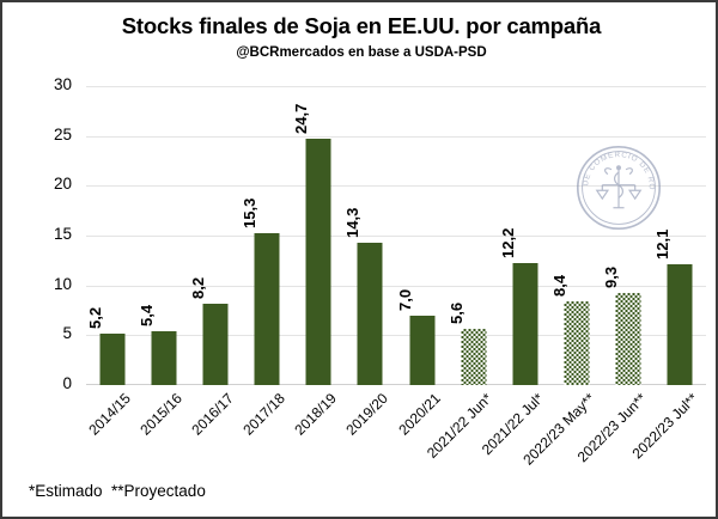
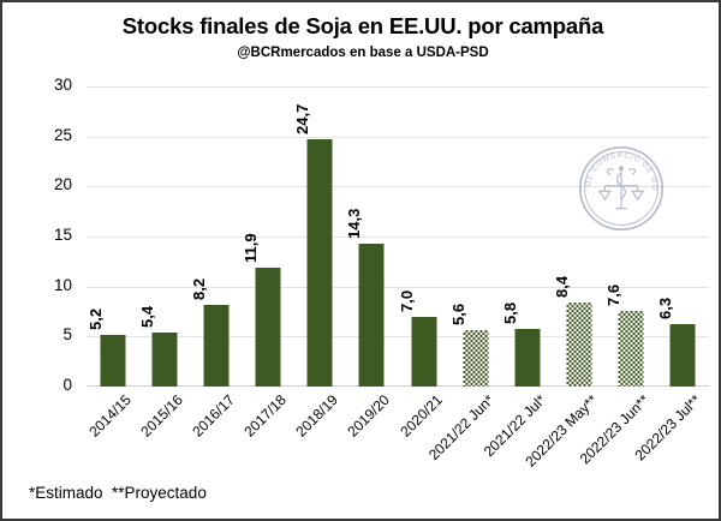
2017/18: 15,3 -> 11,9
2021/22 Jul*: 12,2 -> 5,8
2022/23 Jun**: 9,3 -> 7,6
2022/23 Jul**: 12,1 -> 6,3
